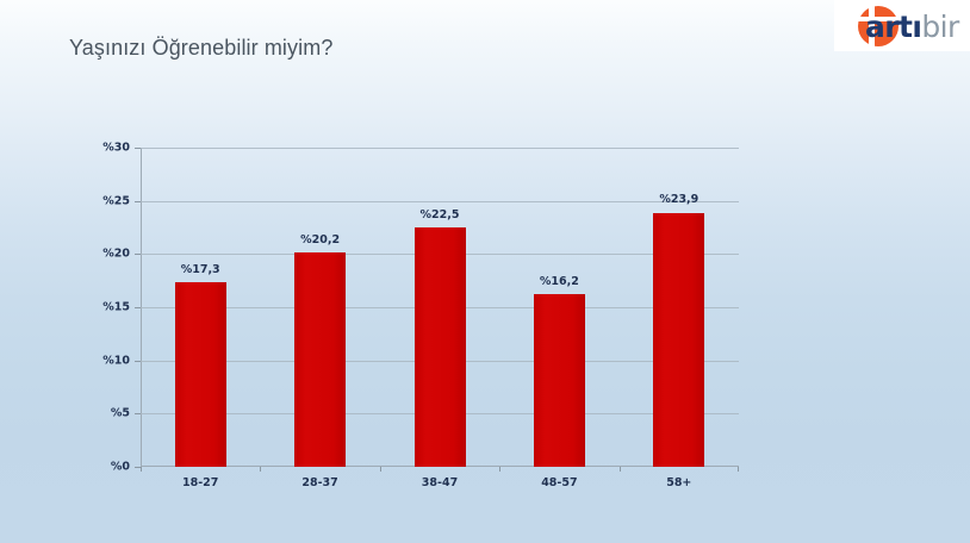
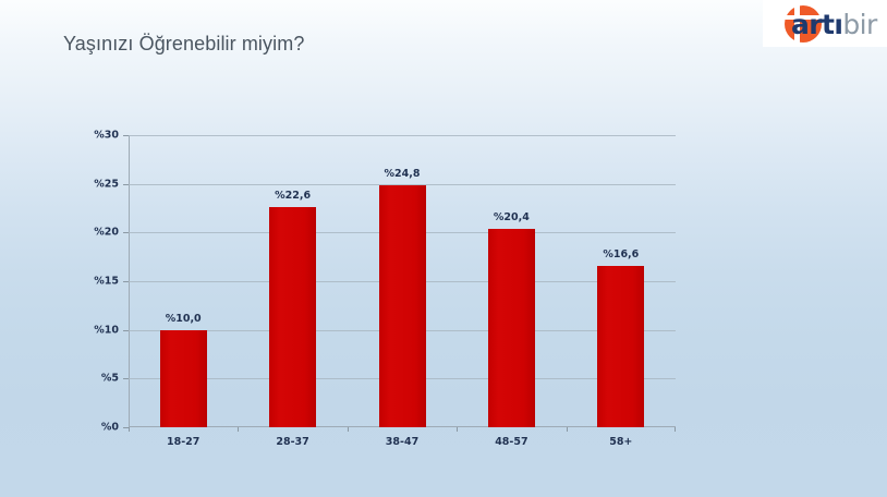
18-27: 17,3 -> 10,0
28-37: 20,2 -> 22,6
38-47: 22,5 -> 24,8
48-57: 16,2 -> 20,4
58+: 23,9 -> 16,6
